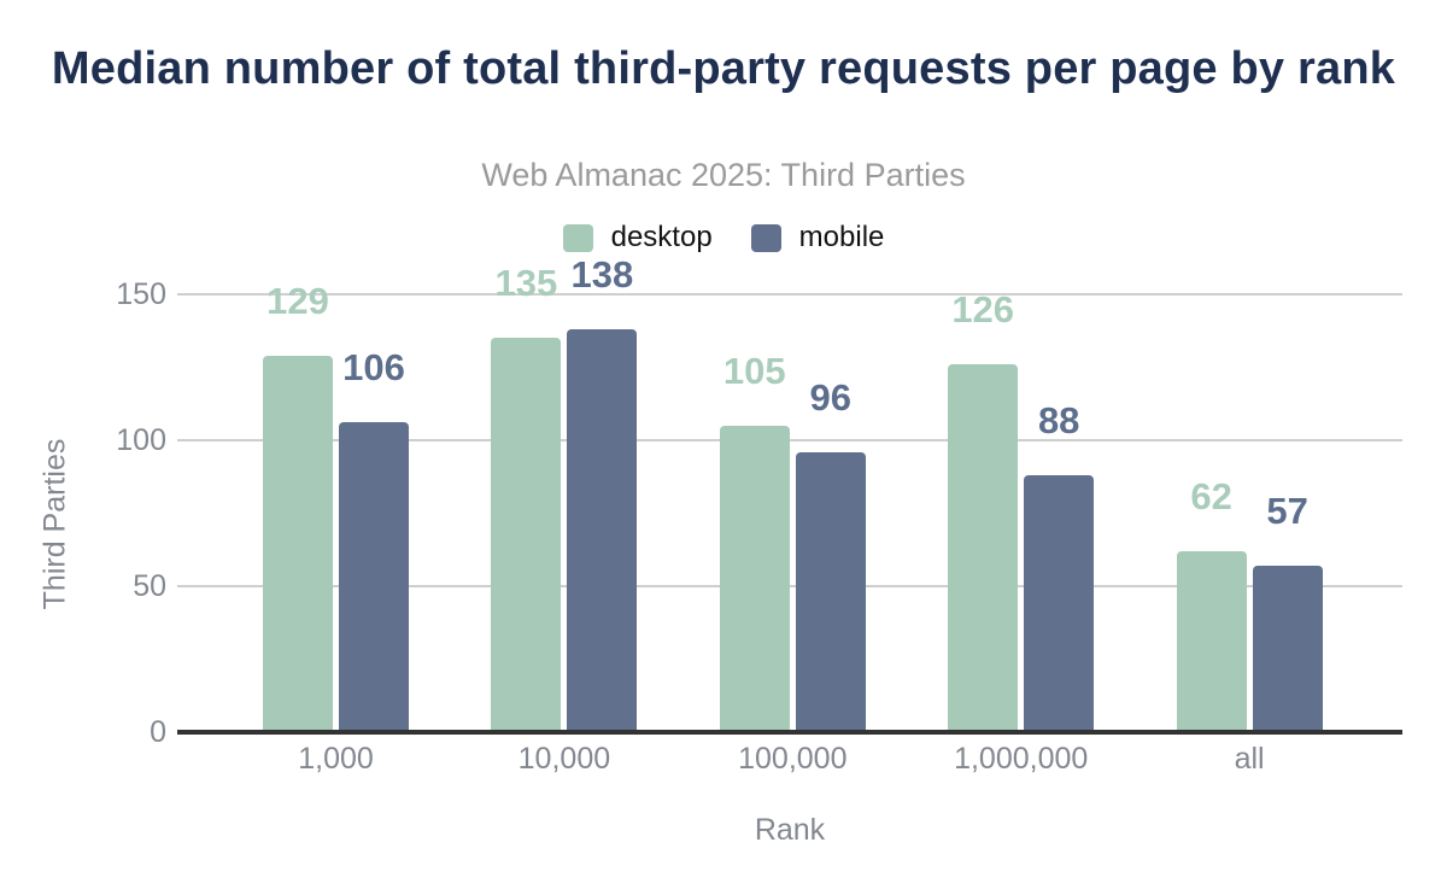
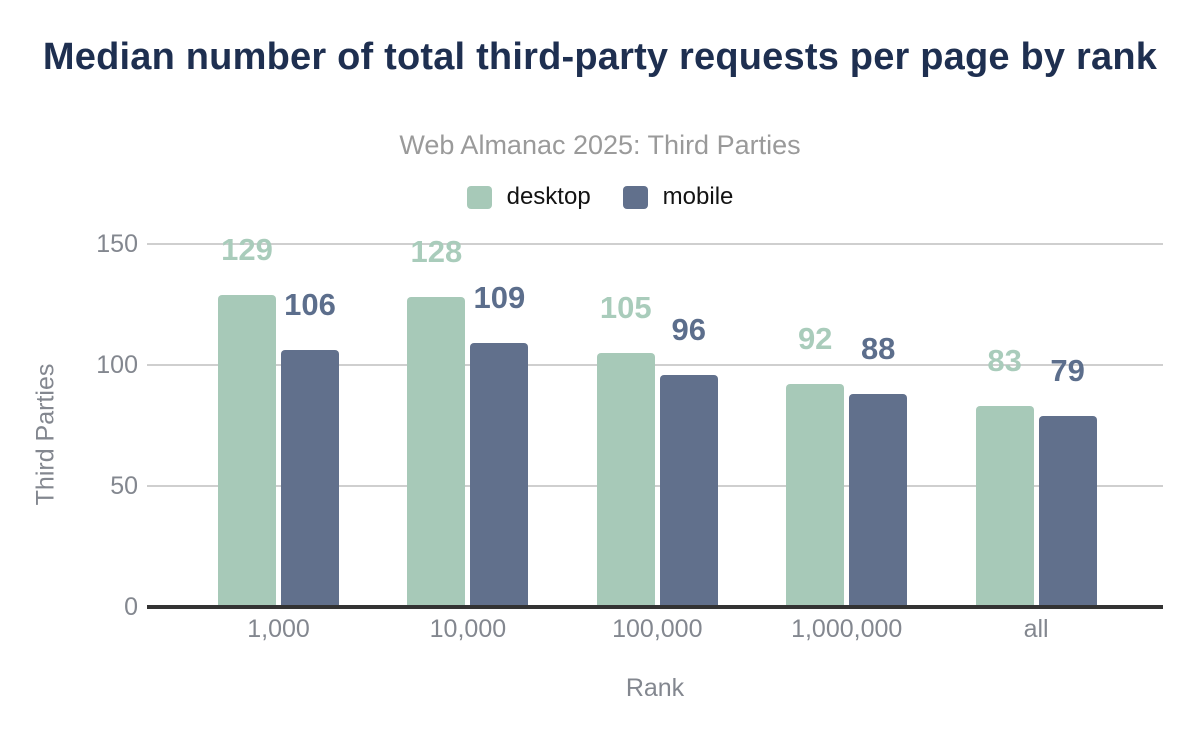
desktop/10,000: 135 -> 128
mobile/10,000: 138 -> 109
desktop/1,000,000: 126 -> 92
desktop/all: 62 -> 83
mobile/all: 57 -> 79
